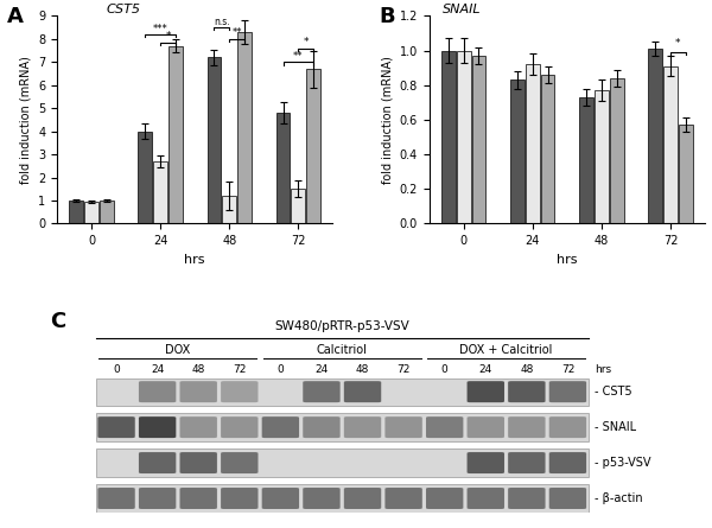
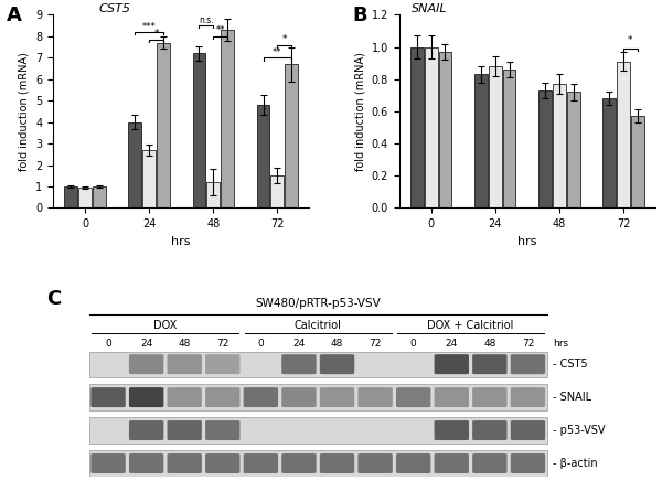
SNAIL/Calcitriol/24: 0.92 -> 0.88
SNAIL/DOX + Calcitriol/48: 0.84 -> 0.72
SNAIL/DOX/72: 1.01 -> 0.68
